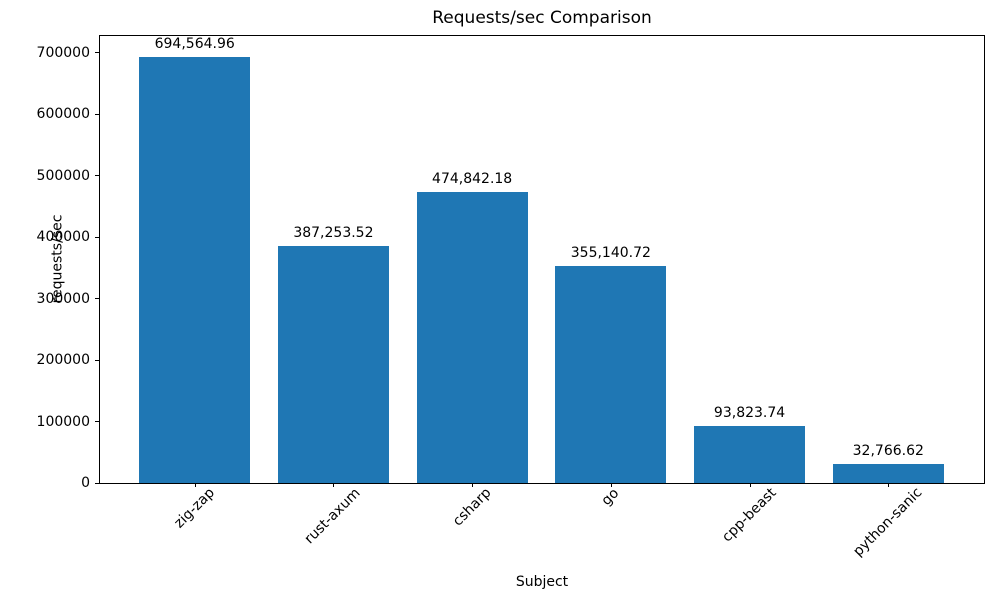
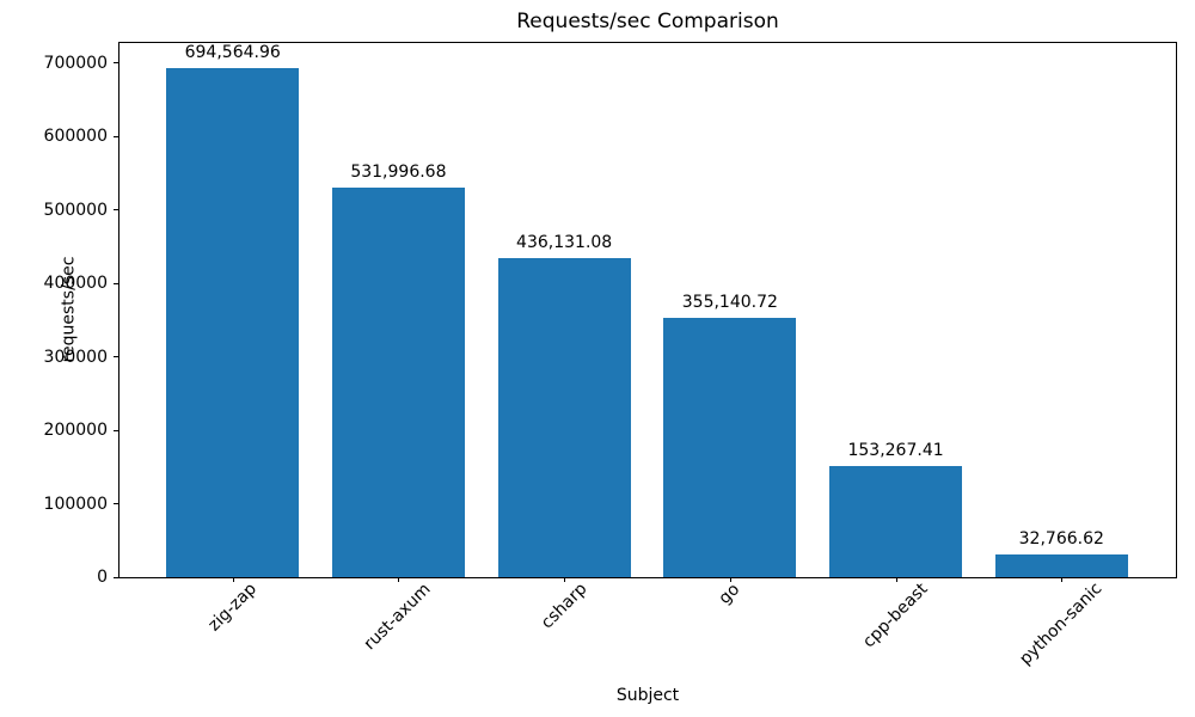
rust-axum: 387,253.52 -> 531,996.68
csharp: 474,842.18 -> 436,131.08
cpp-beast: 93,823.74 -> 153,267.41
